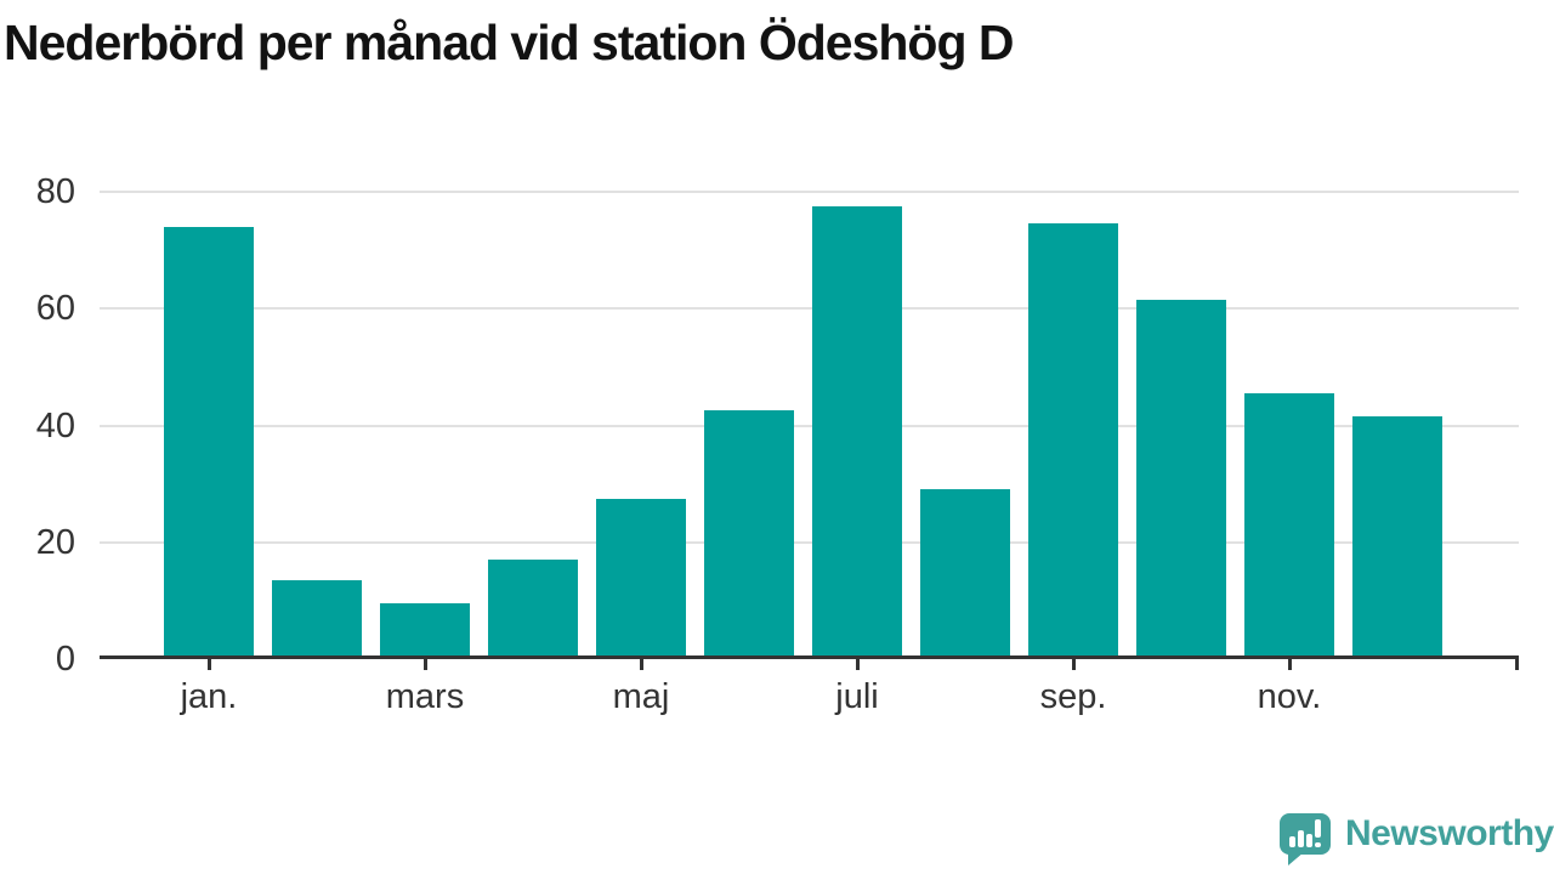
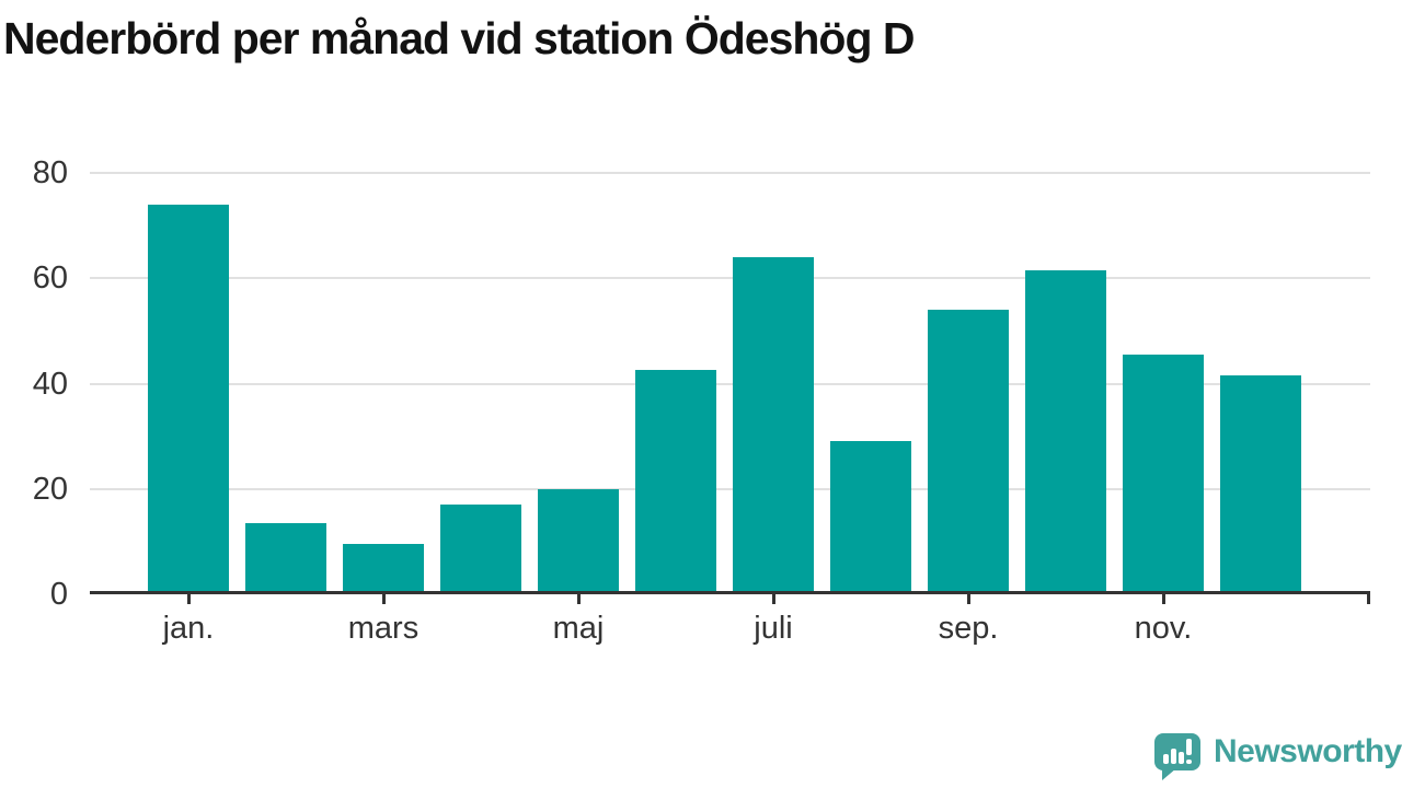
maj: 28 -> 20
juli: 78 -> 64
sep.: 74 -> 54
